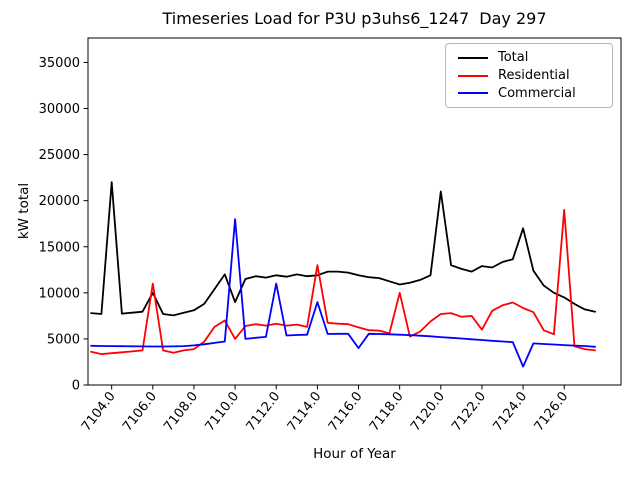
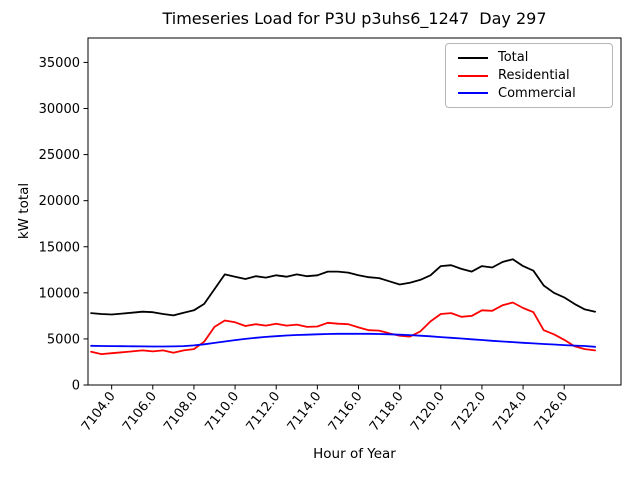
Total/7104.0: 22000 -> 8000
Total/7106.0: 10000 -> 8000
Residential/7106.0: 11000 -> 4000
Total/7110.0: 9000 -> 12000
Residential/7110.0: 5000 -> 7000
Commercial/7110.0: 18000 -> 5000
Commercial/7112.0: 11000 -> 5000
Residential/7114.0: 13000 -> 6000
Commercial/7114.0: 9000 -> 6000
Commercial/7116.0: 4000 -> 6000
Residential/7118.0: 10000 -> 5000
Total/7120.0: 21000 -> 13000
Residential/7122.0: 6000 -> 8000
Total/7124.0: 17000 -> 13000
Commercial/7124.0: 2000 -> 5000
Residential/7126.0: 19000 -> 5000
